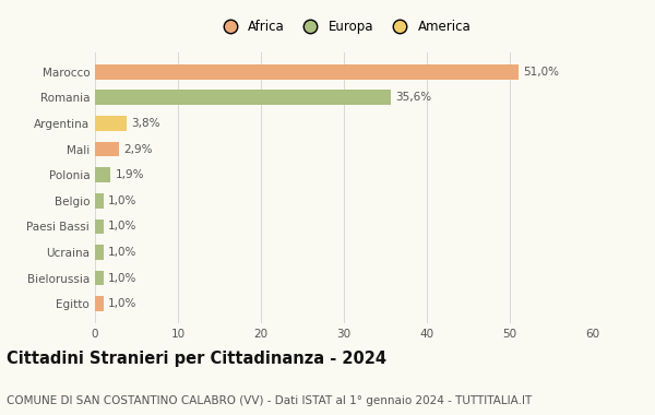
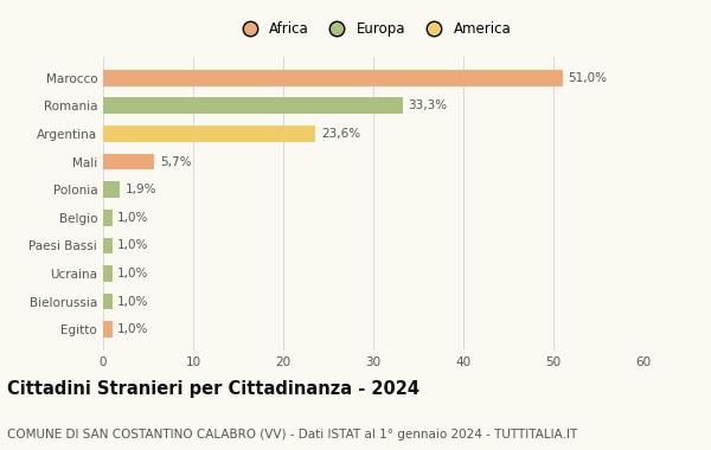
Romania: 35,6% -> 33,3%
Argentina: 3,8% -> 23,6%
Mali: 2,9% -> 5,7%
